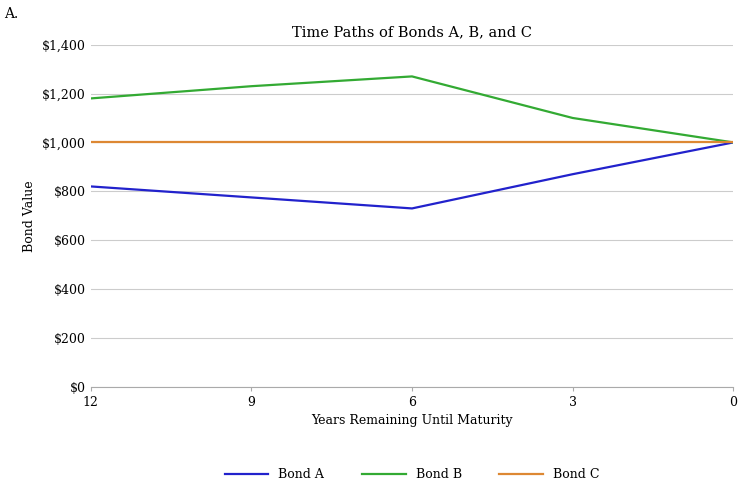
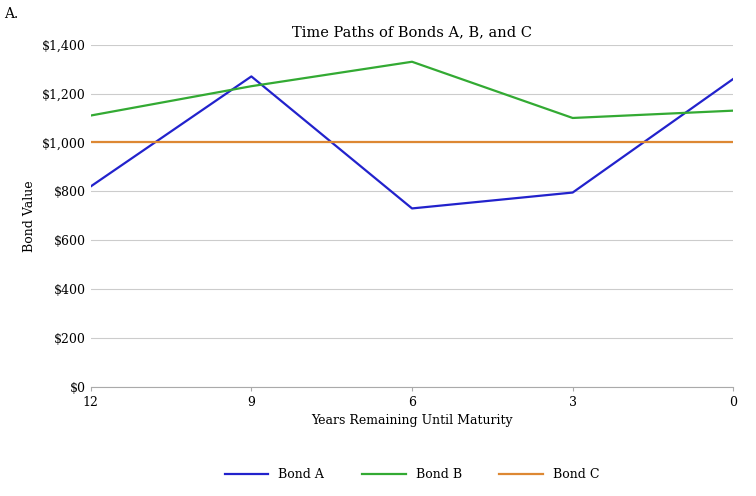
Bond B/12: $1,180 -> $1,110
Bond A/9: $775 -> $1,270
Bond B/6: $1,270 -> $1,330
Bond A/3: $870 -> $795
Bond A/0: $1,000 -> $1,260
Bond B/0: $1,000 -> $1,130
